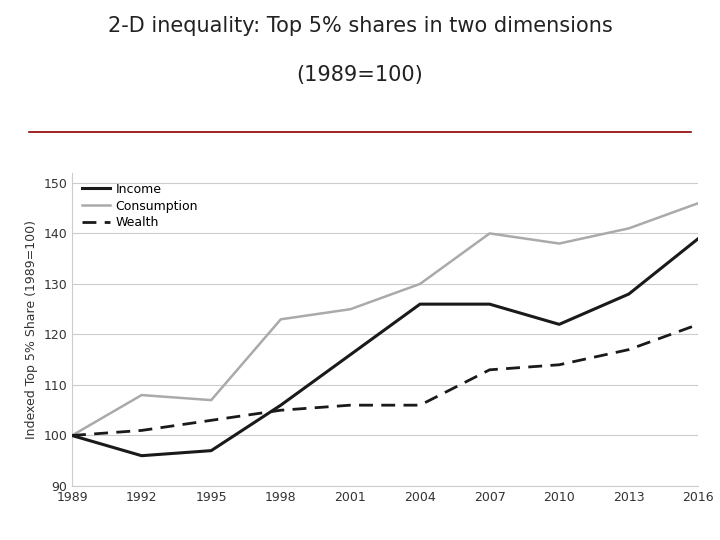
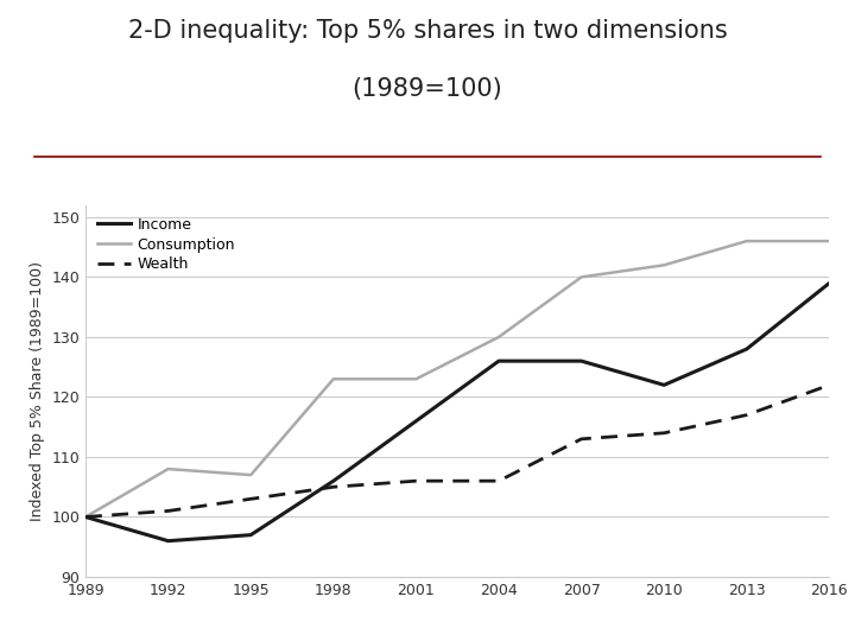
Consumption/2001: 125 -> 123
Consumption/2010: 138 -> 142
Consumption/2013: 141 -> 146
